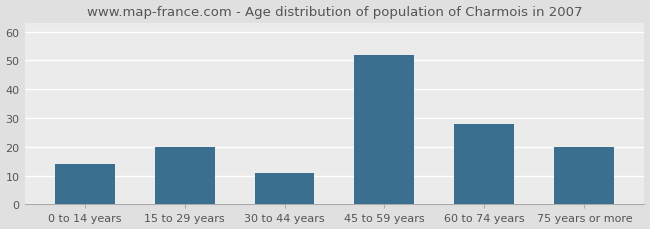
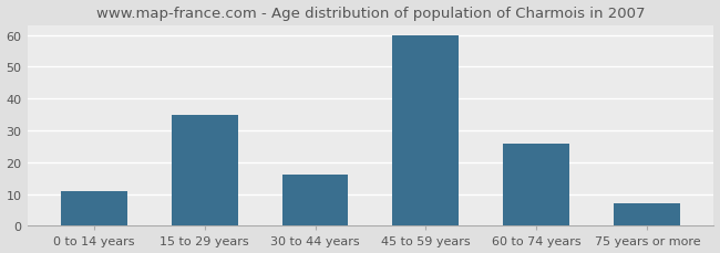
0 to 14 years: 14 -> 11
15 to 29 years: 20 -> 35
30 to 44 years: 11 -> 16
45 to 59 years: 52 -> 60
60 to 74 years: 28 -> 26
75 years or more: 20 -> 7
